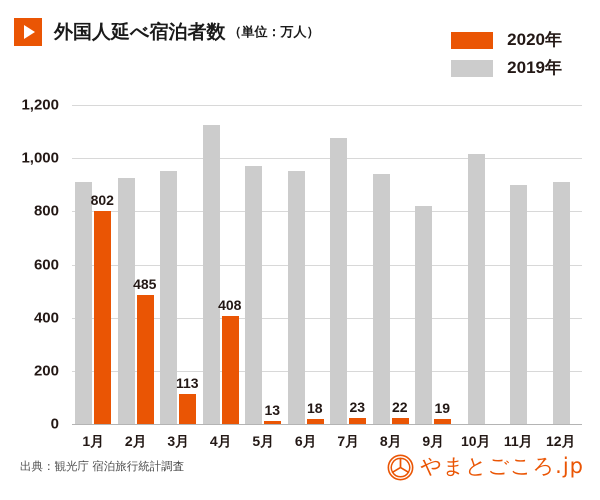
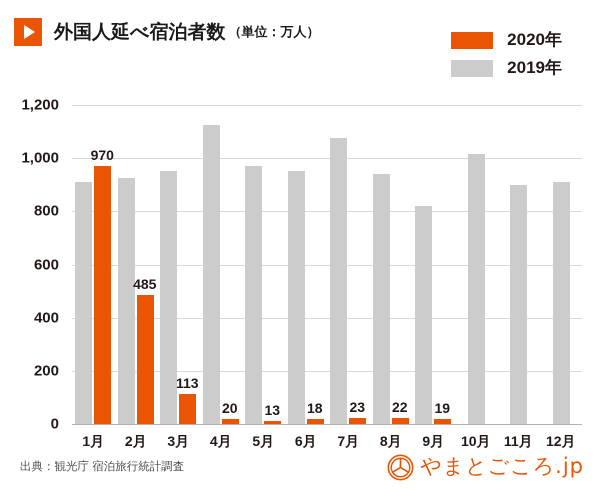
2020年/1月: 802 -> 970
2020年/4月: 408 -> 20
